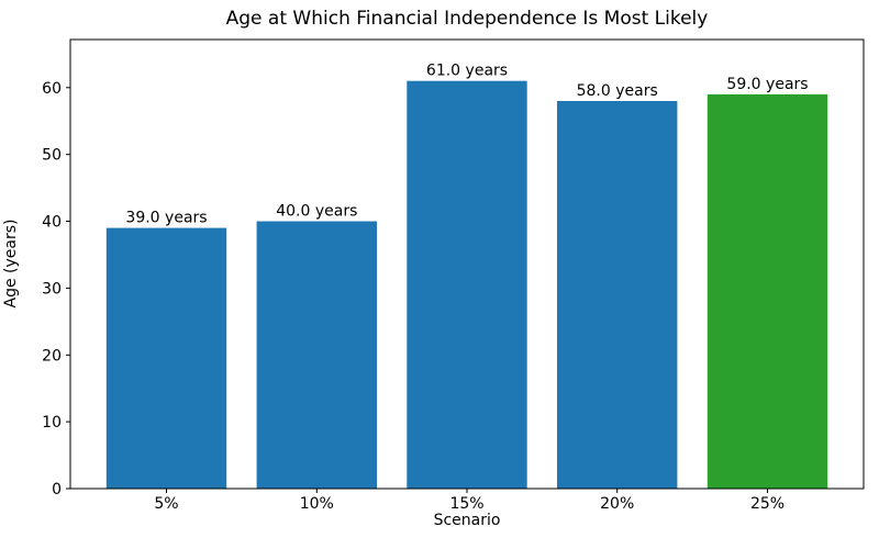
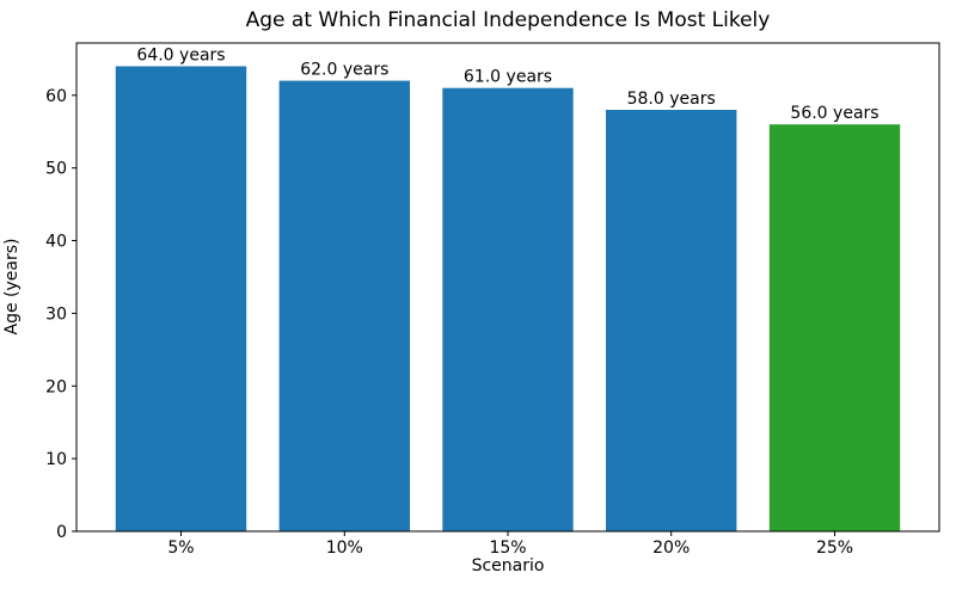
5%: 39.0 -> 64.0
10%: 40.0 -> 62.0
25%: 59.0 -> 56.0
